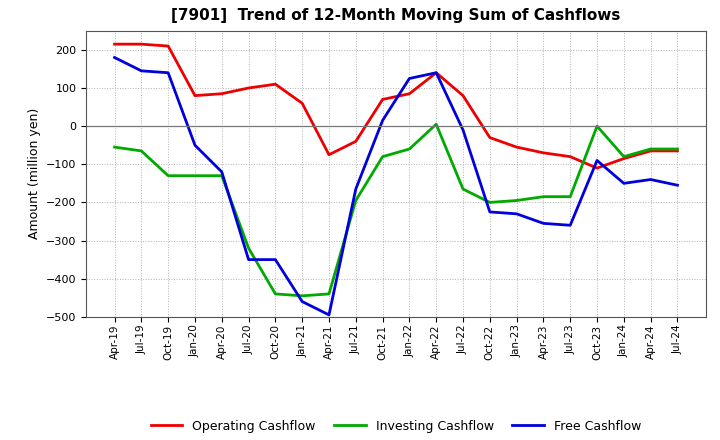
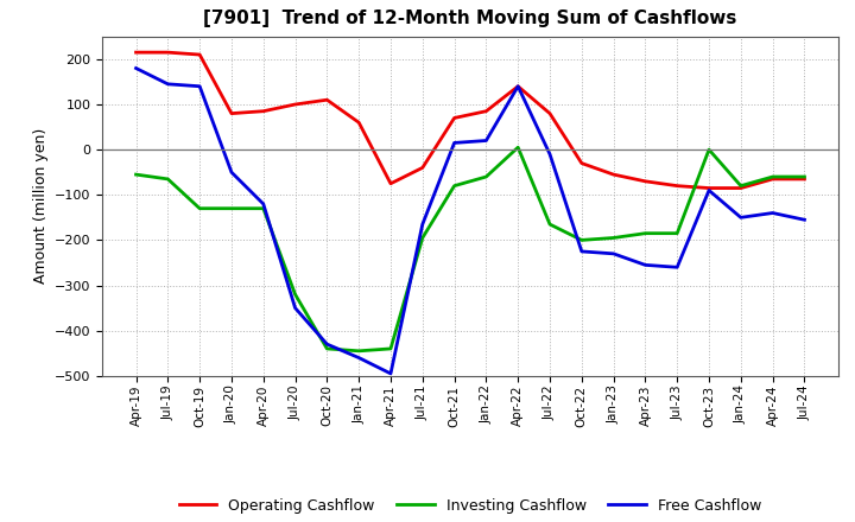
Free Cashflow/Oct-20: -350 -> -430
Free Cashflow/Jan-22: 125 -> 20
Operating Cashflow/Oct-23: -110 -> -85
